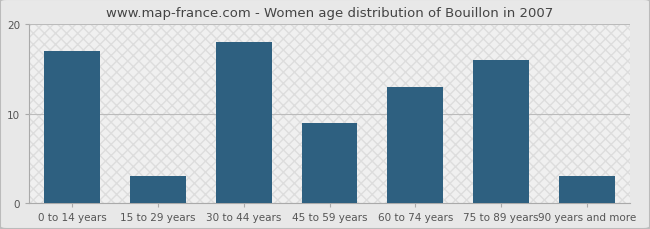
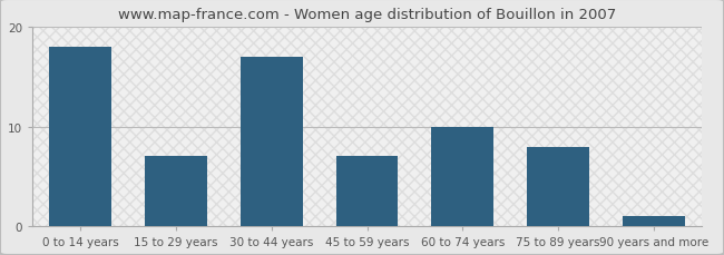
0 to 14 years: 17 -> 18
15 to 29 years: 3 -> 7
30 to 44 years: 18 -> 17
45 to 59 years: 9 -> 7
60 to 74 years: 13 -> 10
75 to 89 years: 16 -> 8
90 years and more: 3 -> 1
